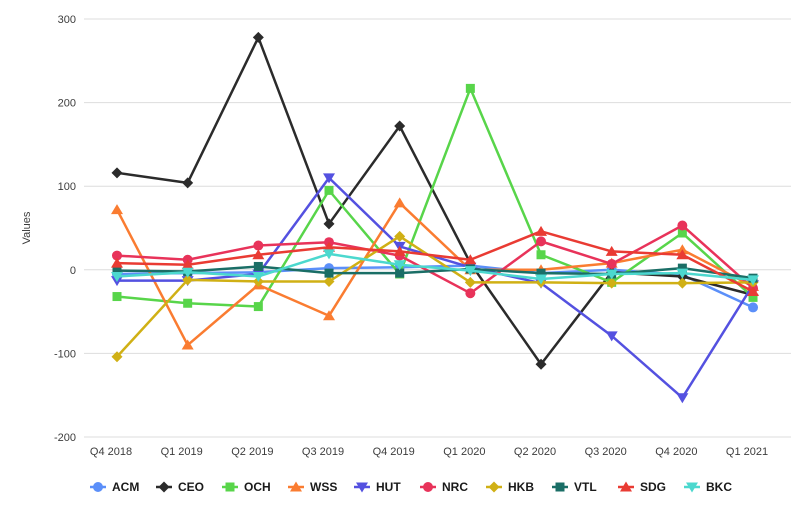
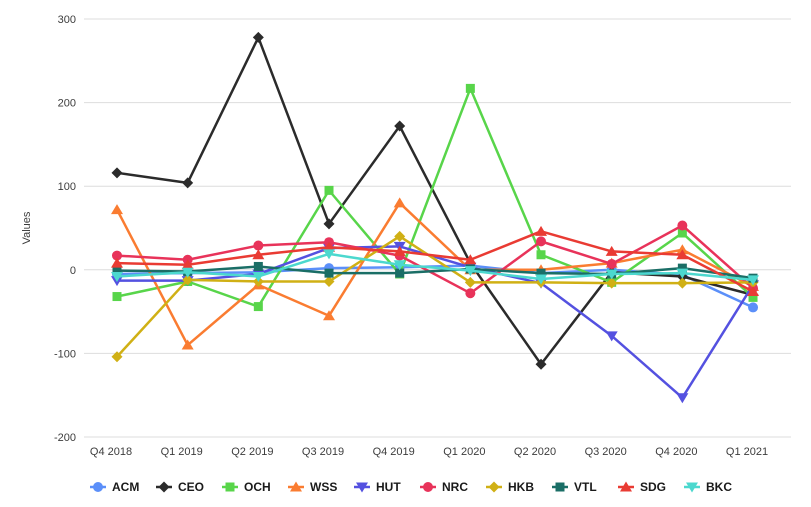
OCH/Q1 2019: -40 -> -10
HUT/Q3 2019: 110 -> 30
